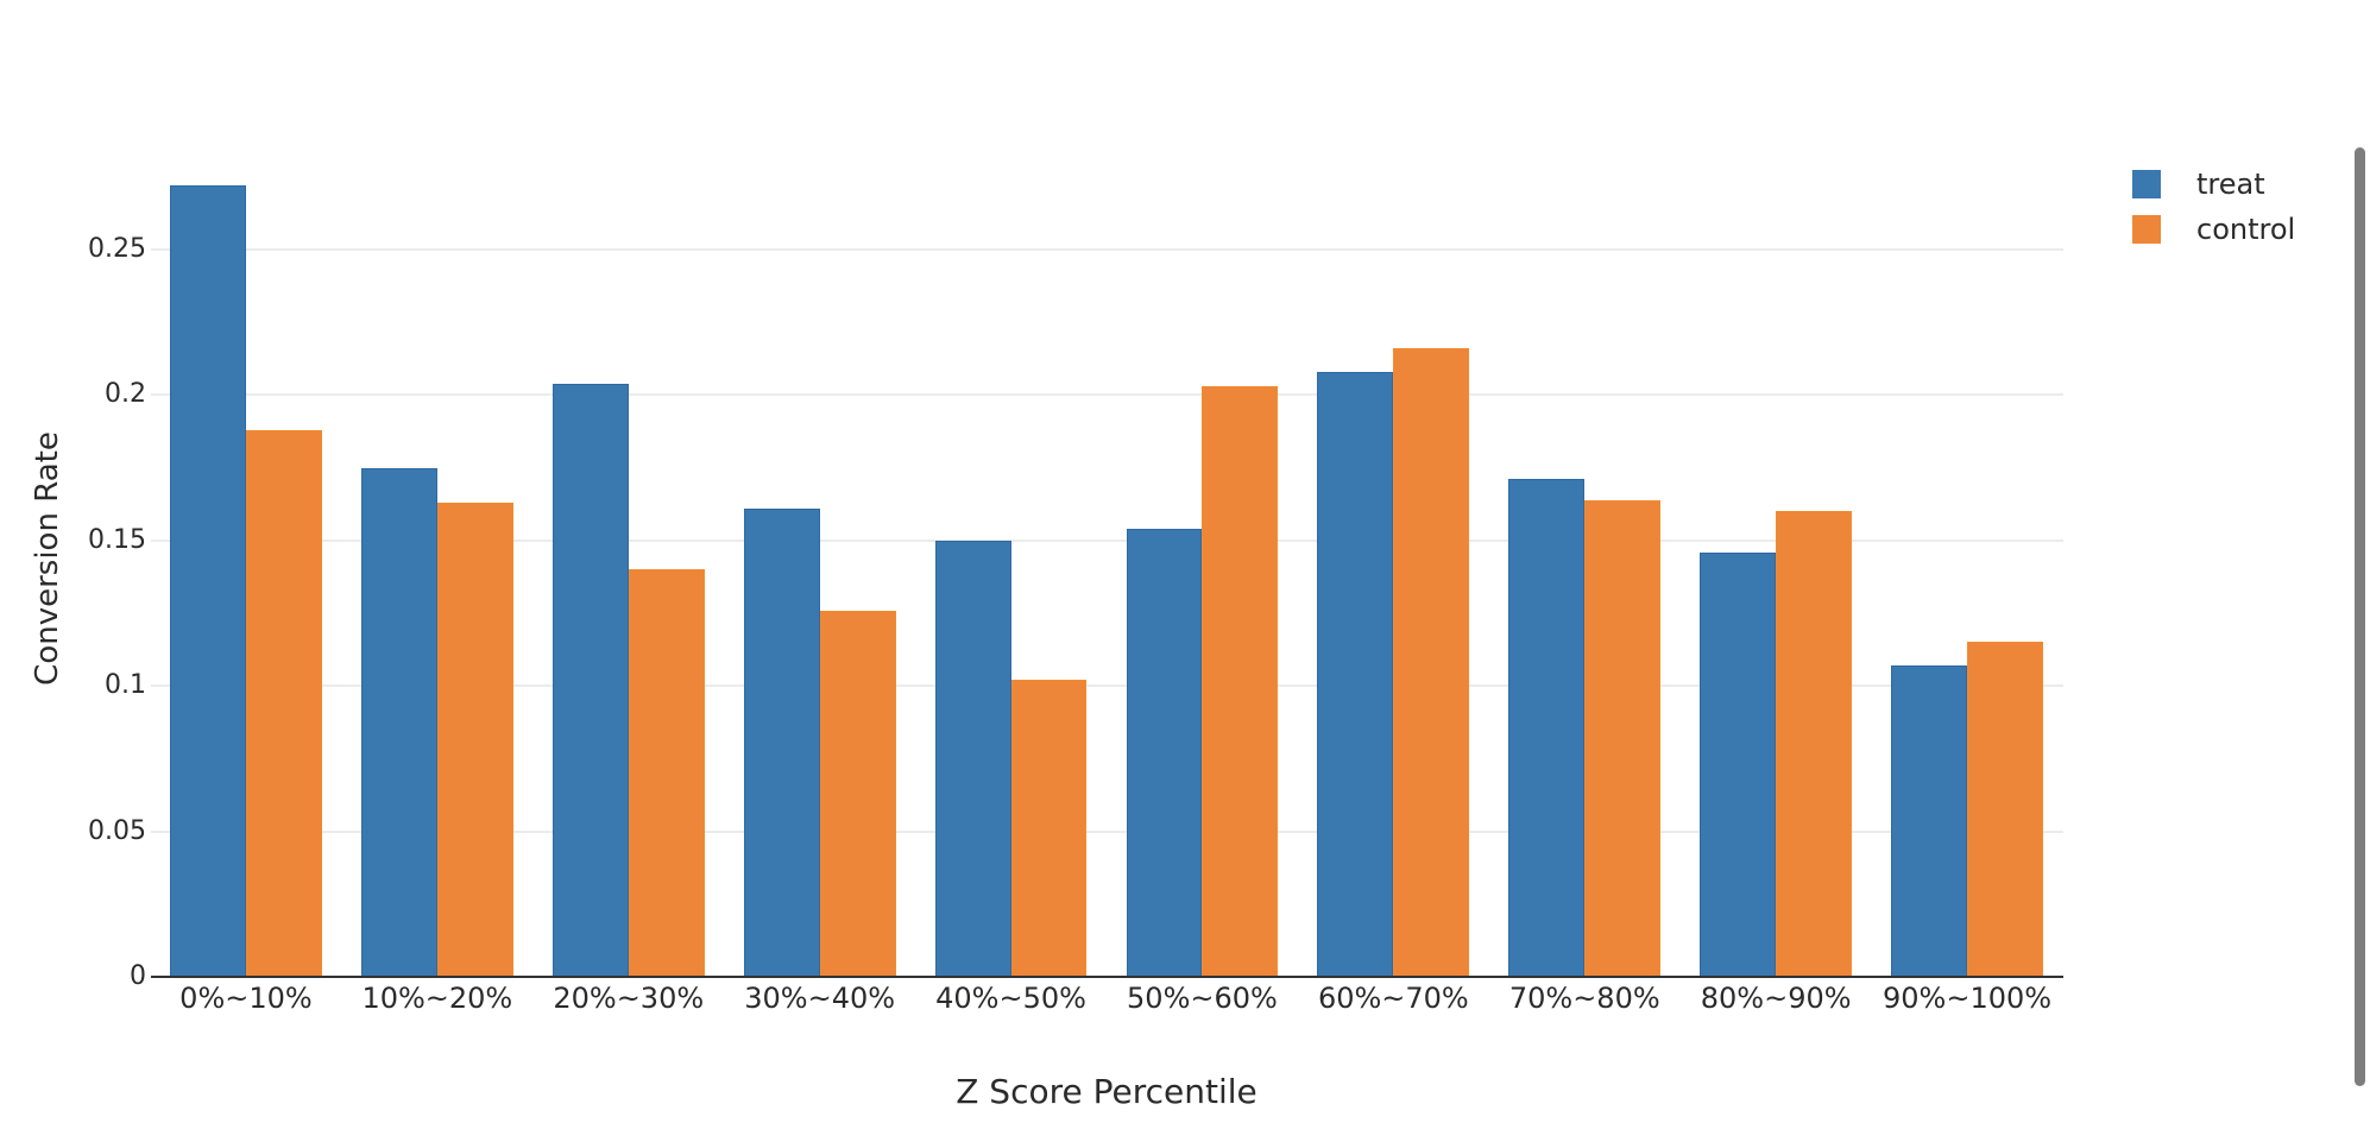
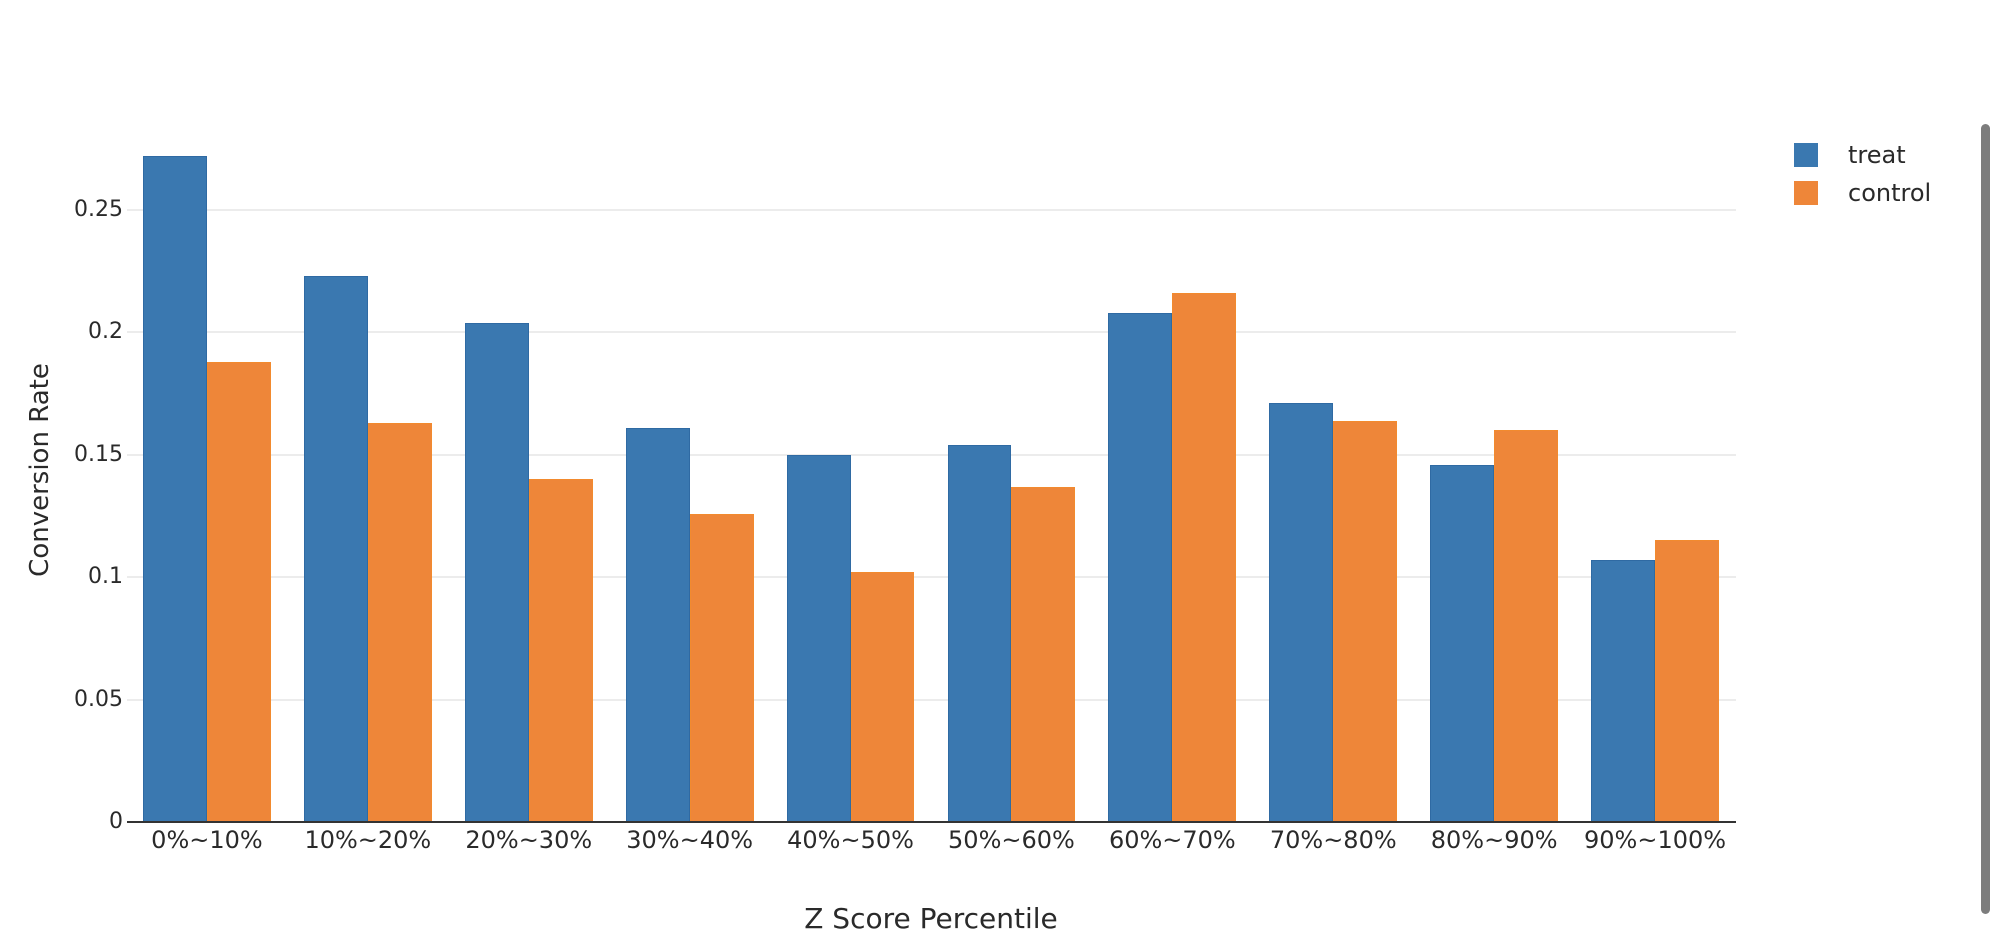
treat/10%~20%: 0.175 -> 0.223
control/50%~60%: 0.203 -> 0.137
